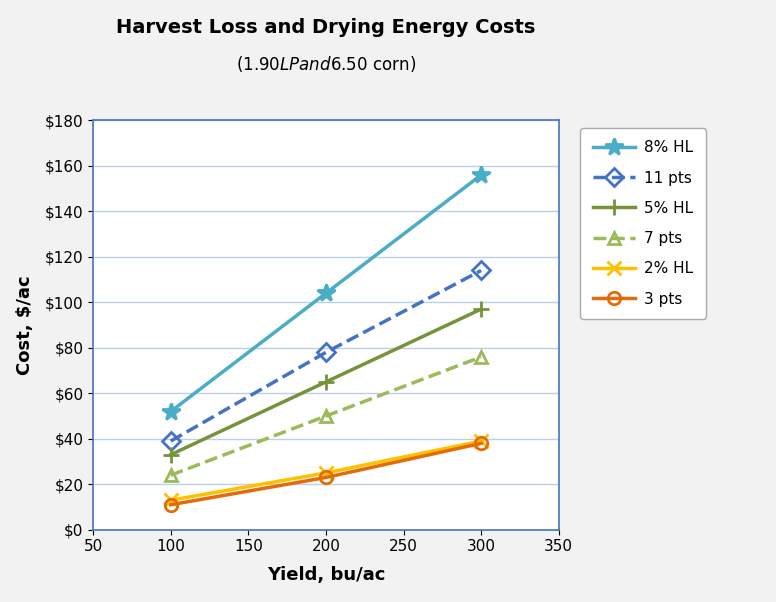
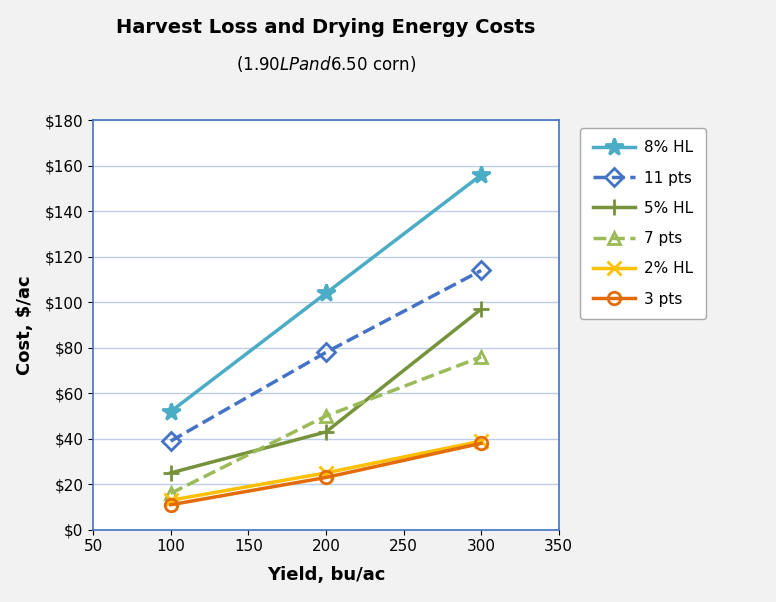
5% HL/100: $33 -> $25
7 pts/100: $24 -> $16
5% HL/200: $65 -> $43
